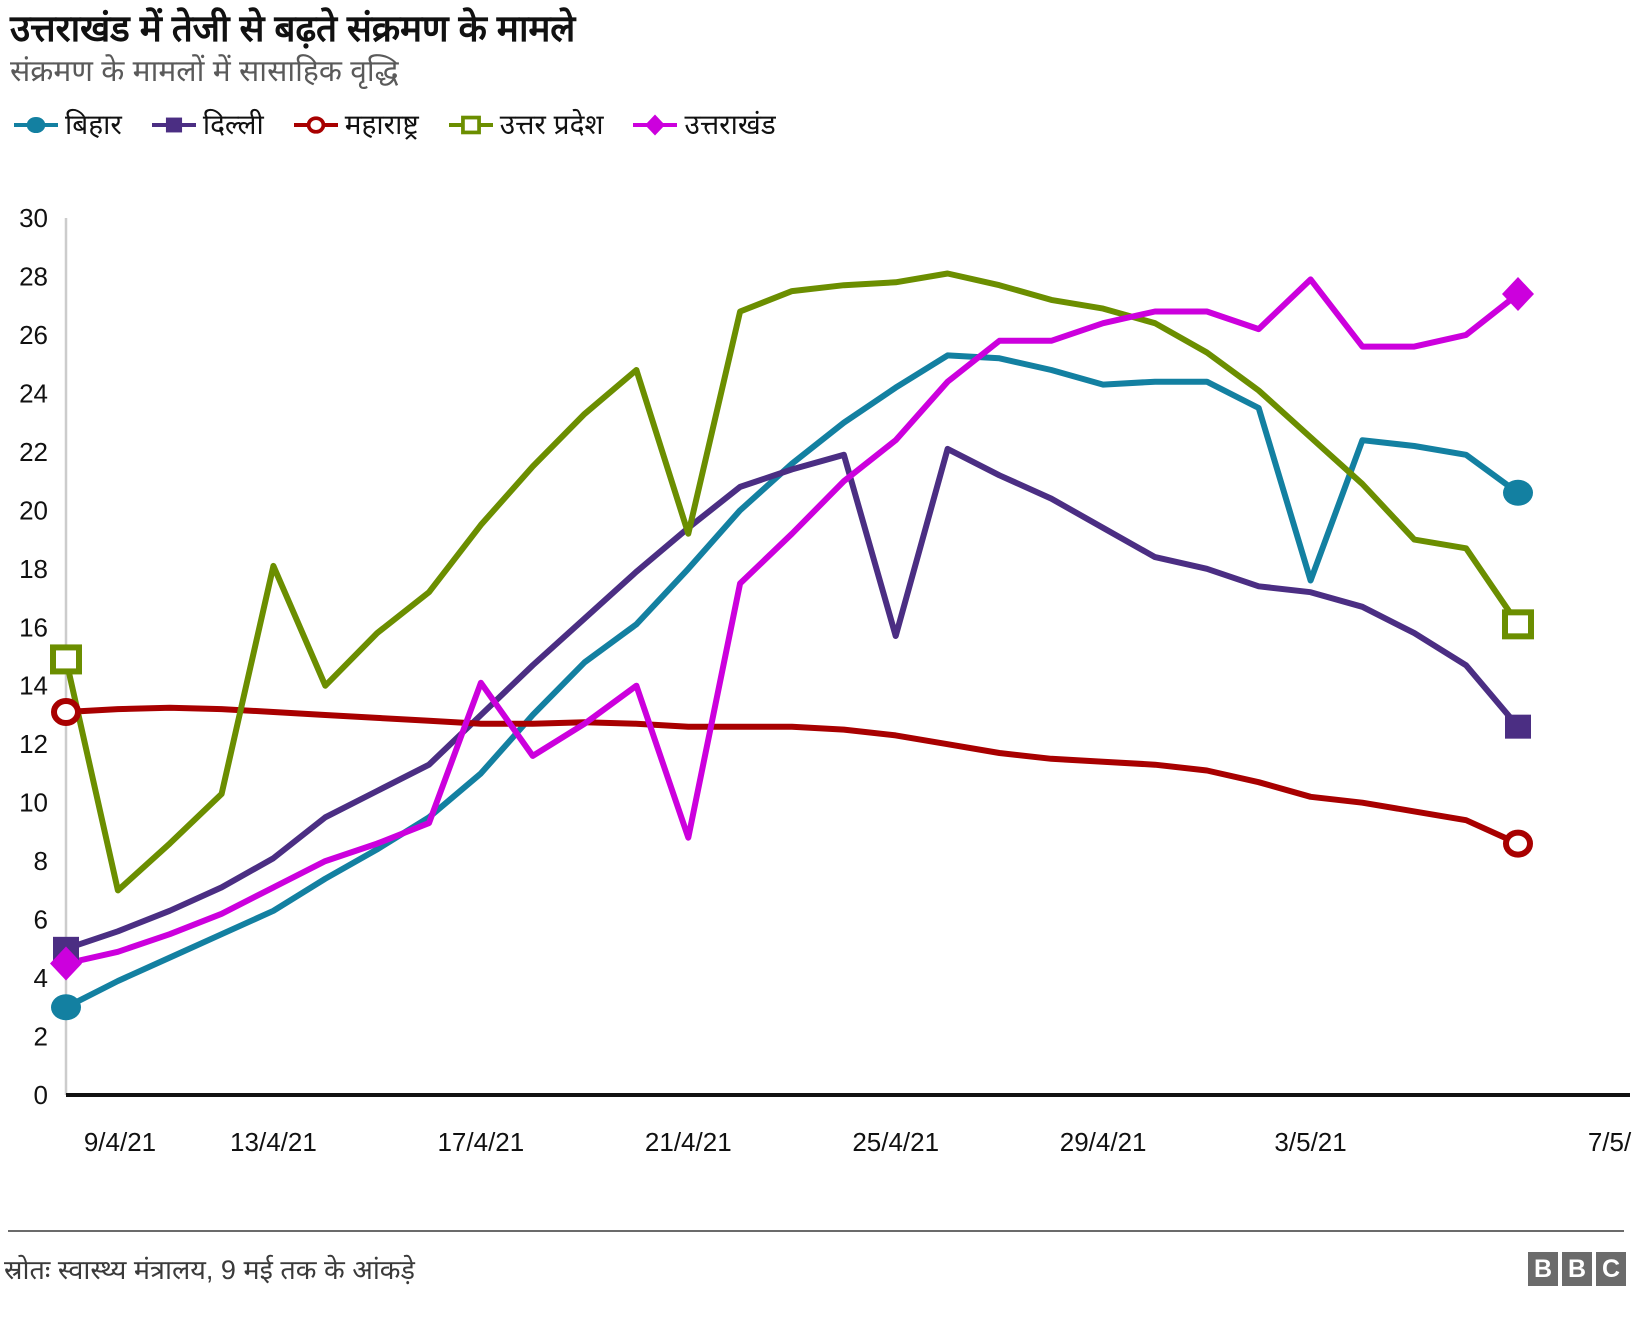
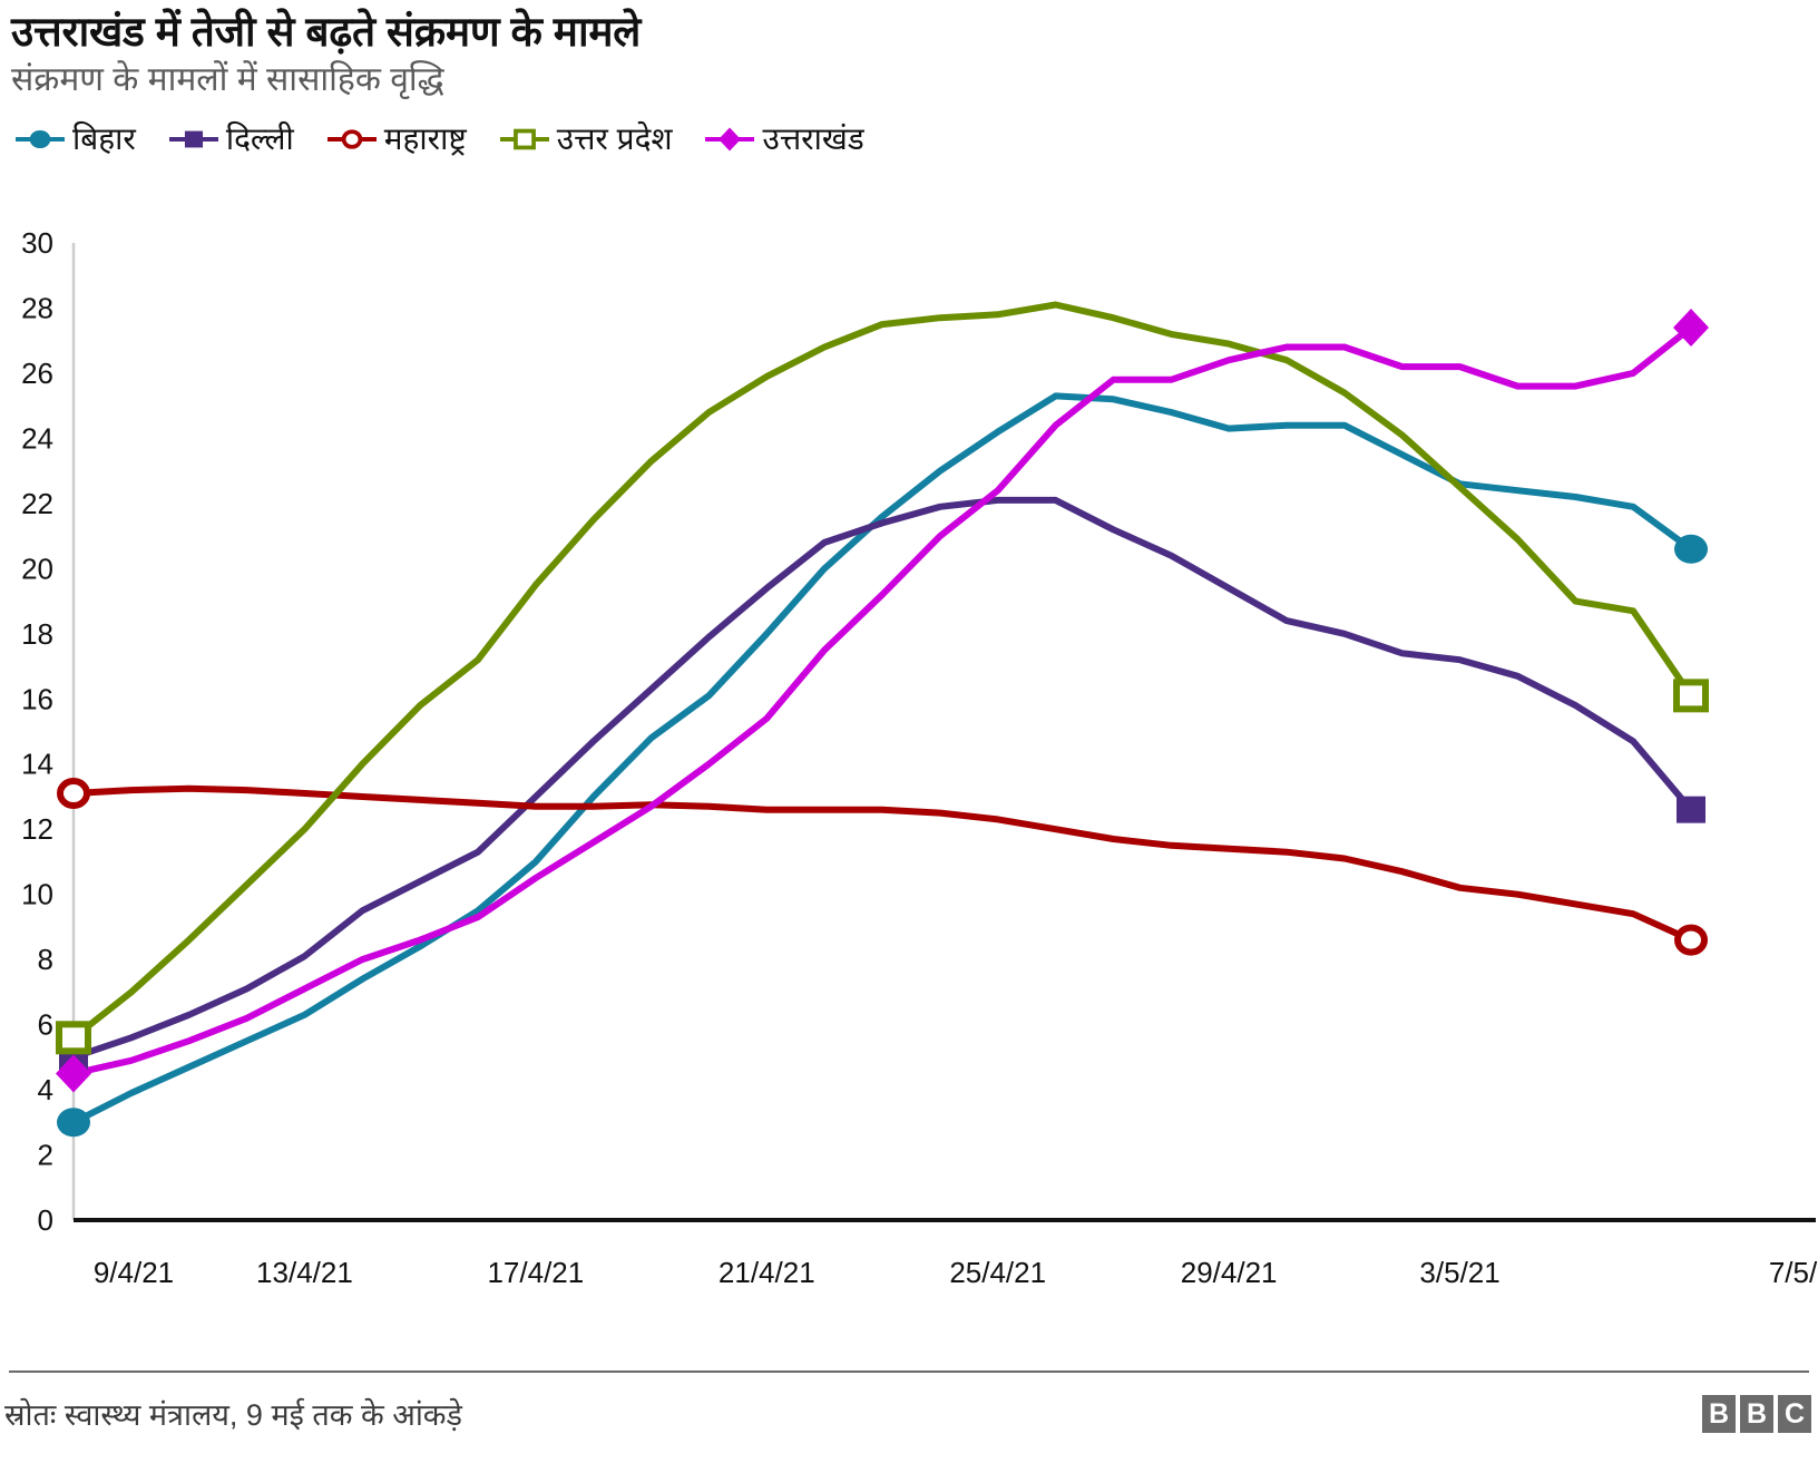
उत्तर प्रदेश/9/4/21: 14.9 -> 5.6
उत्तर प्रदेश/13/4/21: 18.1 -> 12.0
उत्तराखंड/17/4/21: 14.1 -> 10.5
उत्तर प्रदेश/21/4/21: 19.2 -> 25.9
उत्तराखंड/21/4/21: 8.8 -> 15.4
दिल्ली/25/4/21: 15.7 -> 22.1
बिहार/3/5/21: 17.6 -> 22.6
उत्तराखंड/3/5/21: 27.9 -> 26.2
